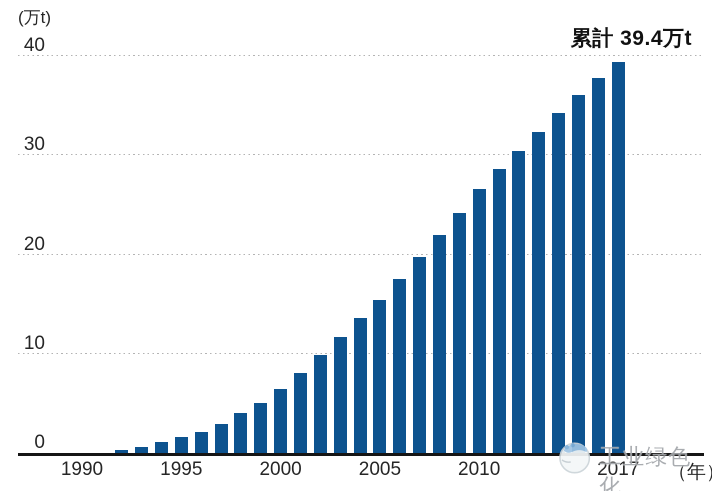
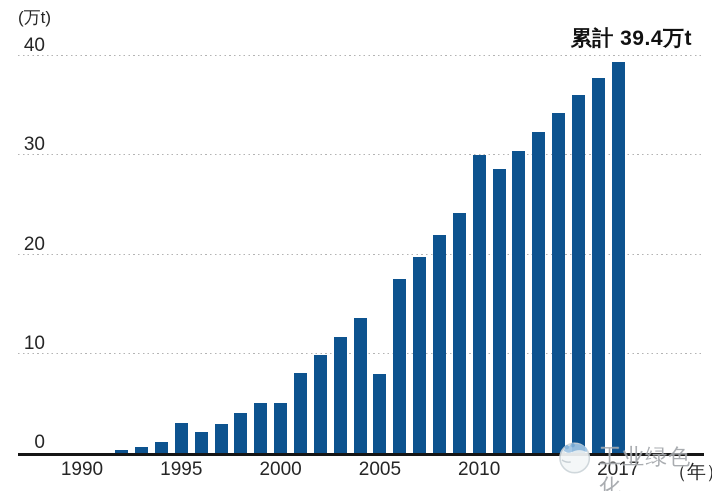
1995: 2 -> 3
2000: 6 -> 5
2005: 15 -> 8
2010: 27 -> 30
